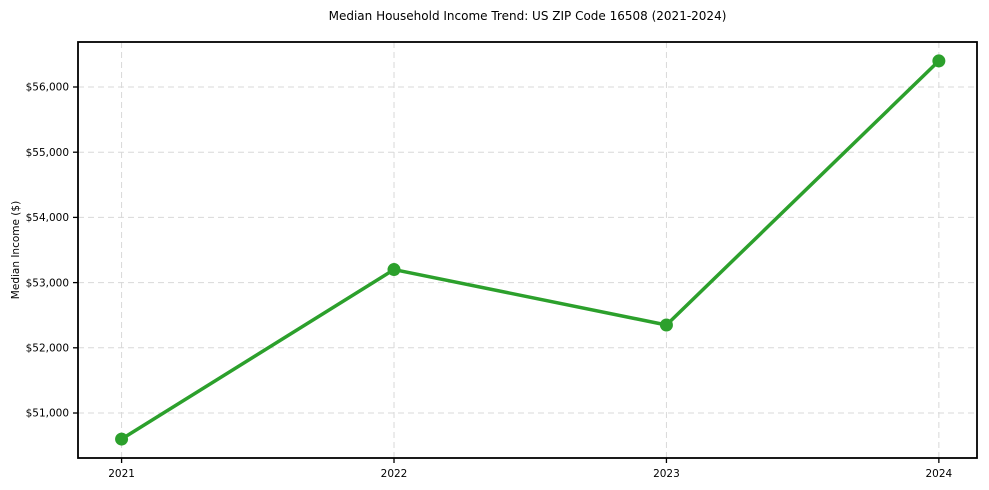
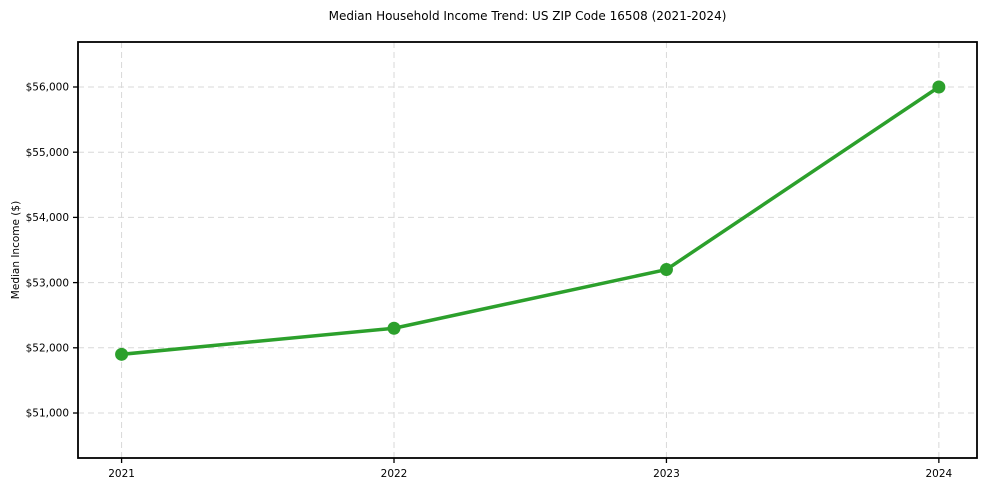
2021: $50600 -> $51900
2022: $53200 -> $52300
2023: $52400 -> $53200
2024: $56400 -> $56000
